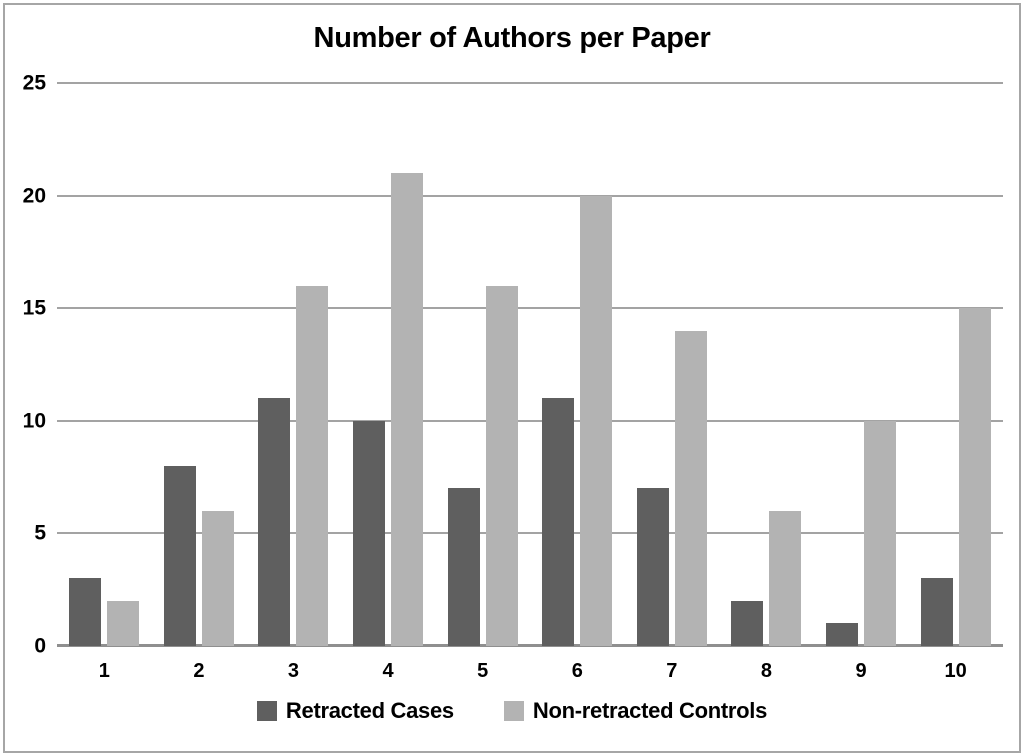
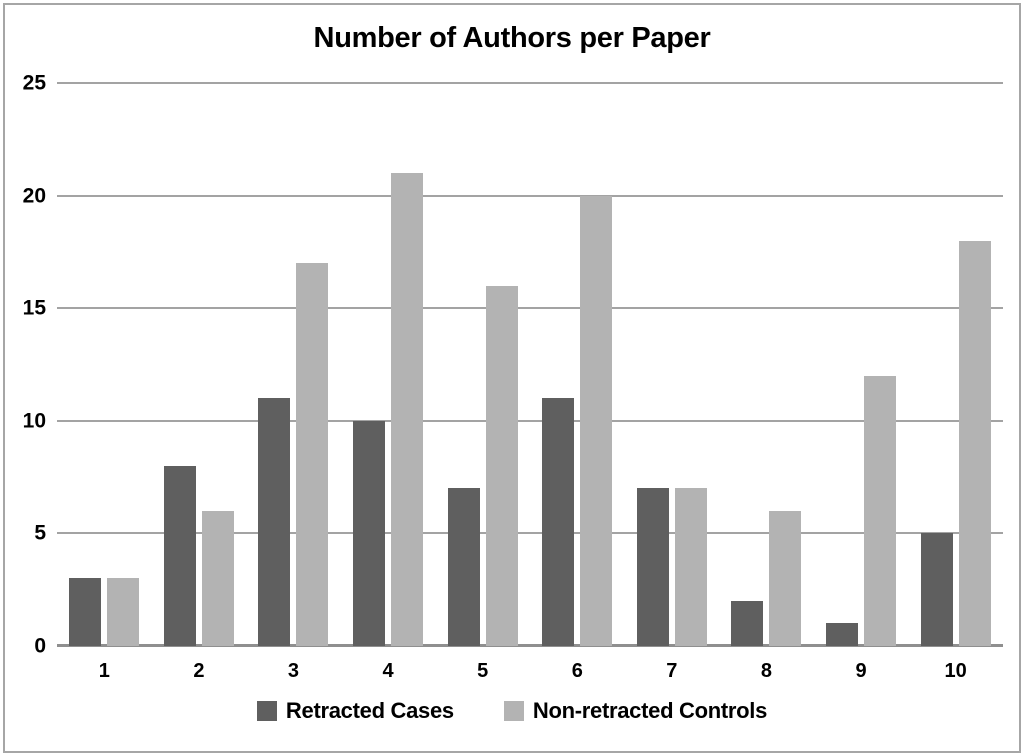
Non-retracted Controls/1: 2 -> 3
Non-retracted Controls/3: 16 -> 17
Non-retracted Controls/7: 14 -> 7
Non-retracted Controls/9: 10 -> 12
Retracted Cases/10: 3 -> 5
Non-retracted Controls/10: 15 -> 18
